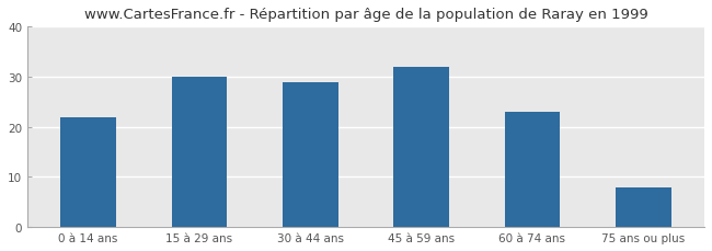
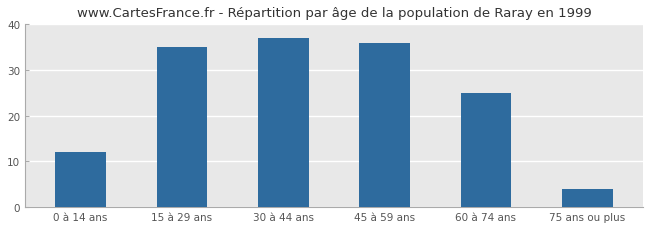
0 à 14 ans: 22 -> 12
15 à 29 ans: 30 -> 35
30 à 44 ans: 29 -> 37
45 à 59 ans: 32 -> 36
60 à 74 ans: 23 -> 25
75 ans ou plus: 8 -> 4
